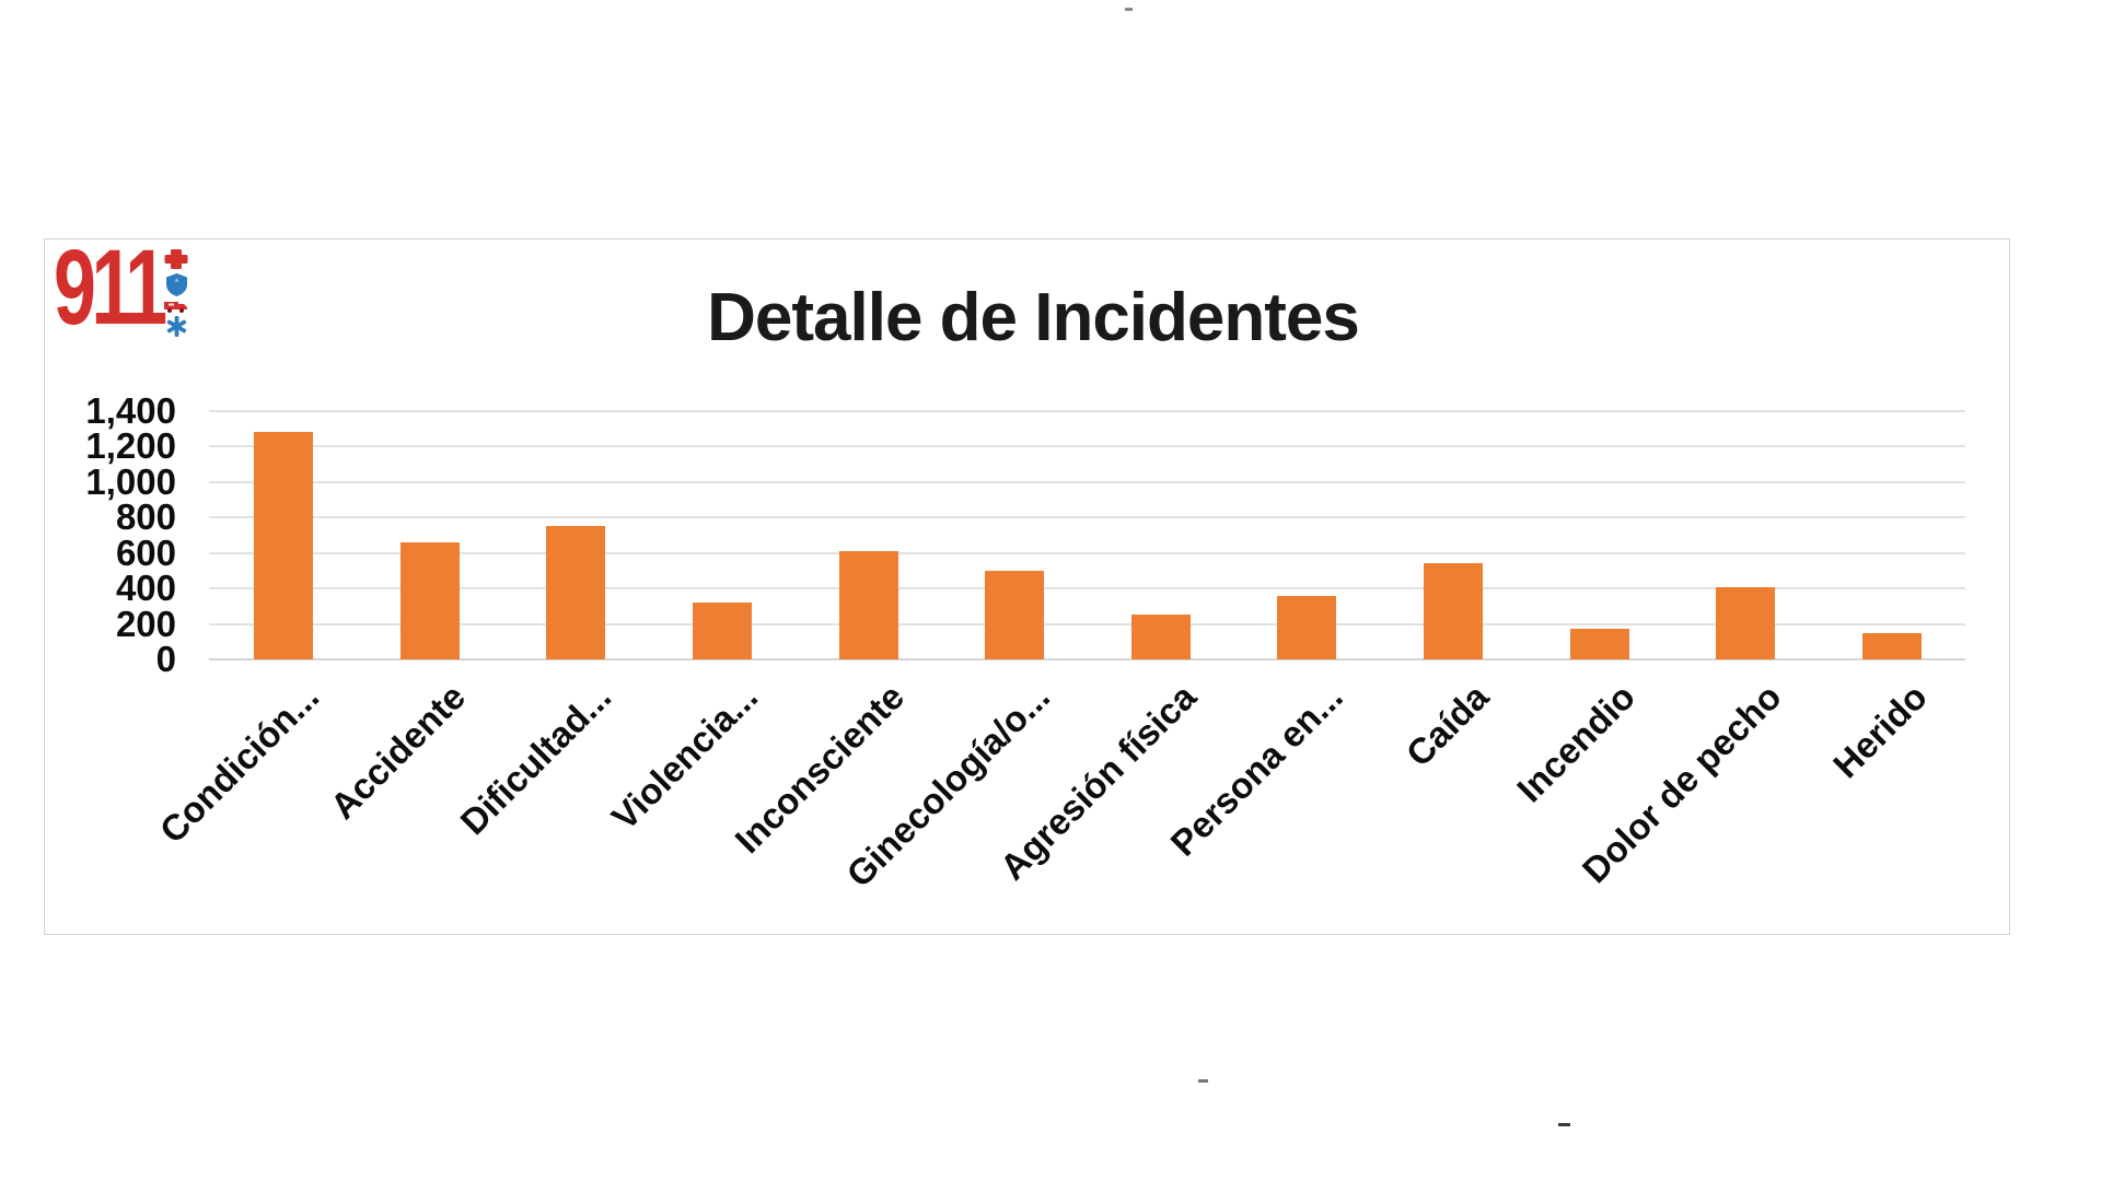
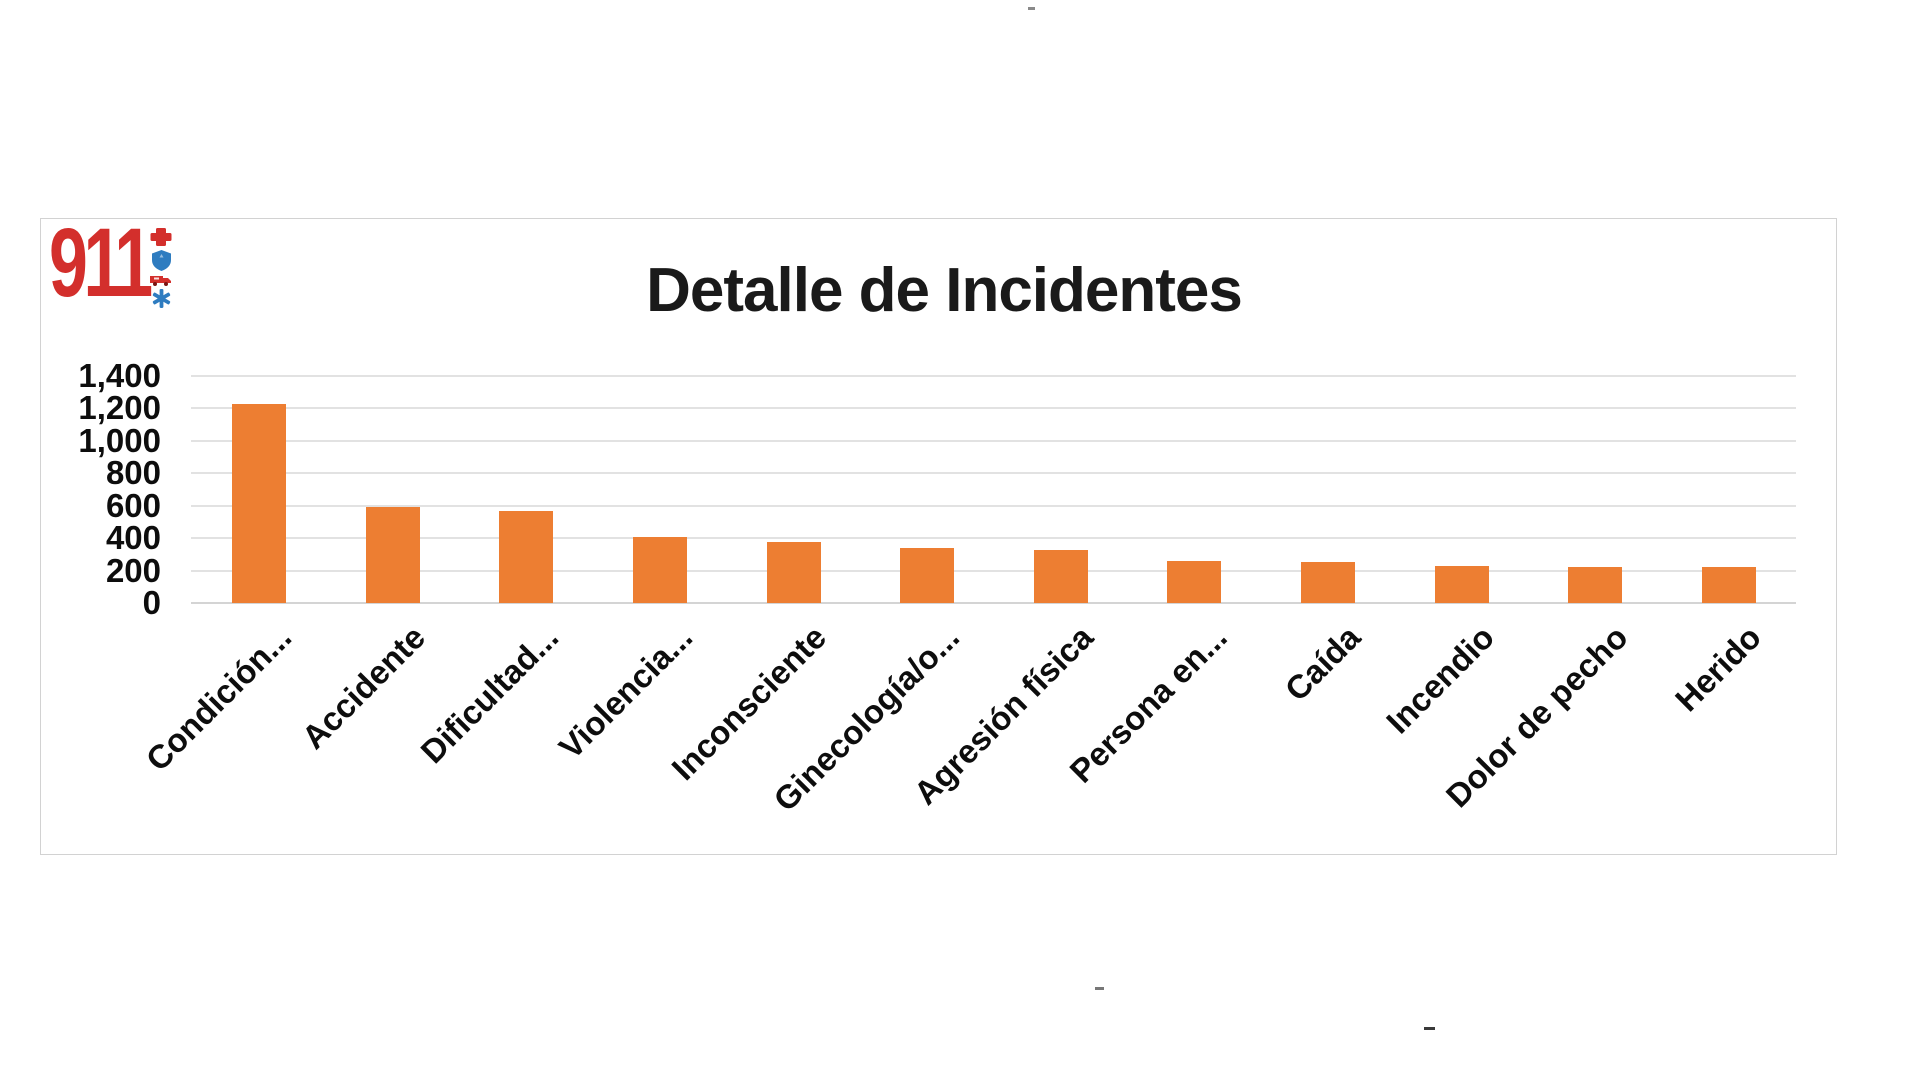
Condición...: 1280 -> 1230
Accidente: 660 -> 590
Dificultad...: 750 -> 560
Violencia...: 320 -> 410
Inconsciente: 610 -> 380
Ginecología/o...: 500 -> 340
Agresión física: 250 -> 320
Persona en...: 360 -> 260
Caída: 540 -> 260
Incendio: 170 -> 230
Dolor de pecho: 410 -> 220
Herido: 150 -> 220
